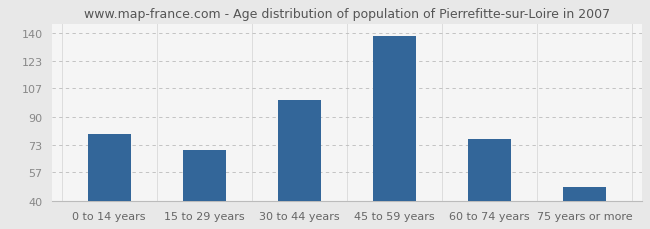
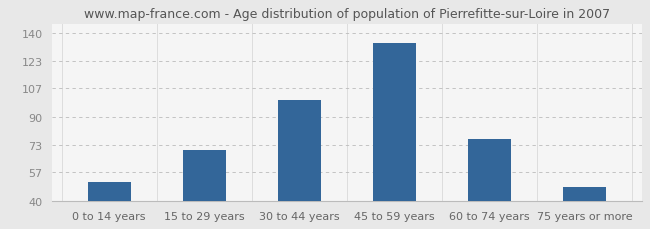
0 to 14 years: 80 -> 51
45 to 59 years: 138 -> 134
